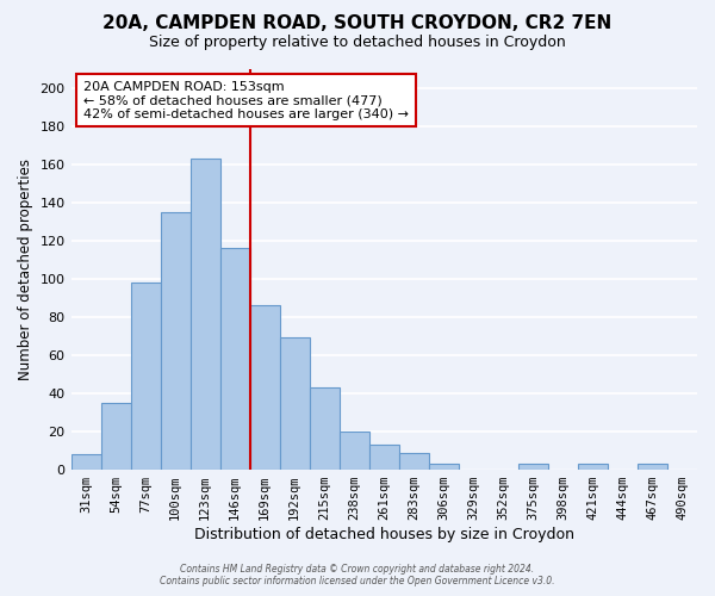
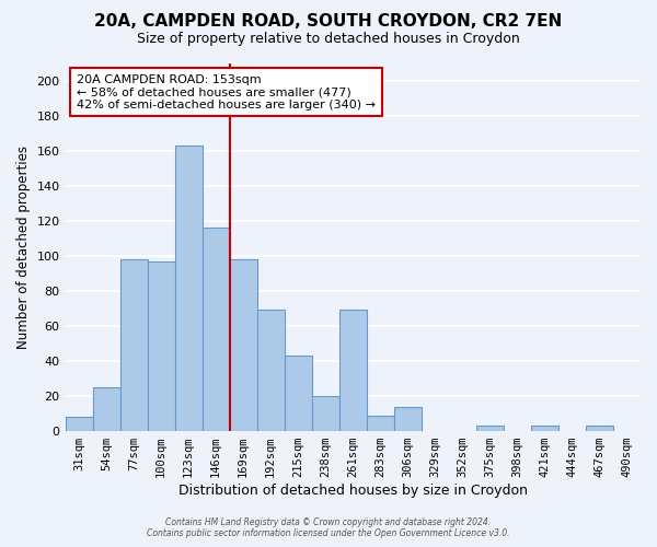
54sqm: 35 -> 25
100sqm: 135 -> 97
169sqm: 86 -> 98
261sqm: 13 -> 69
306sqm: 3 -> 14
